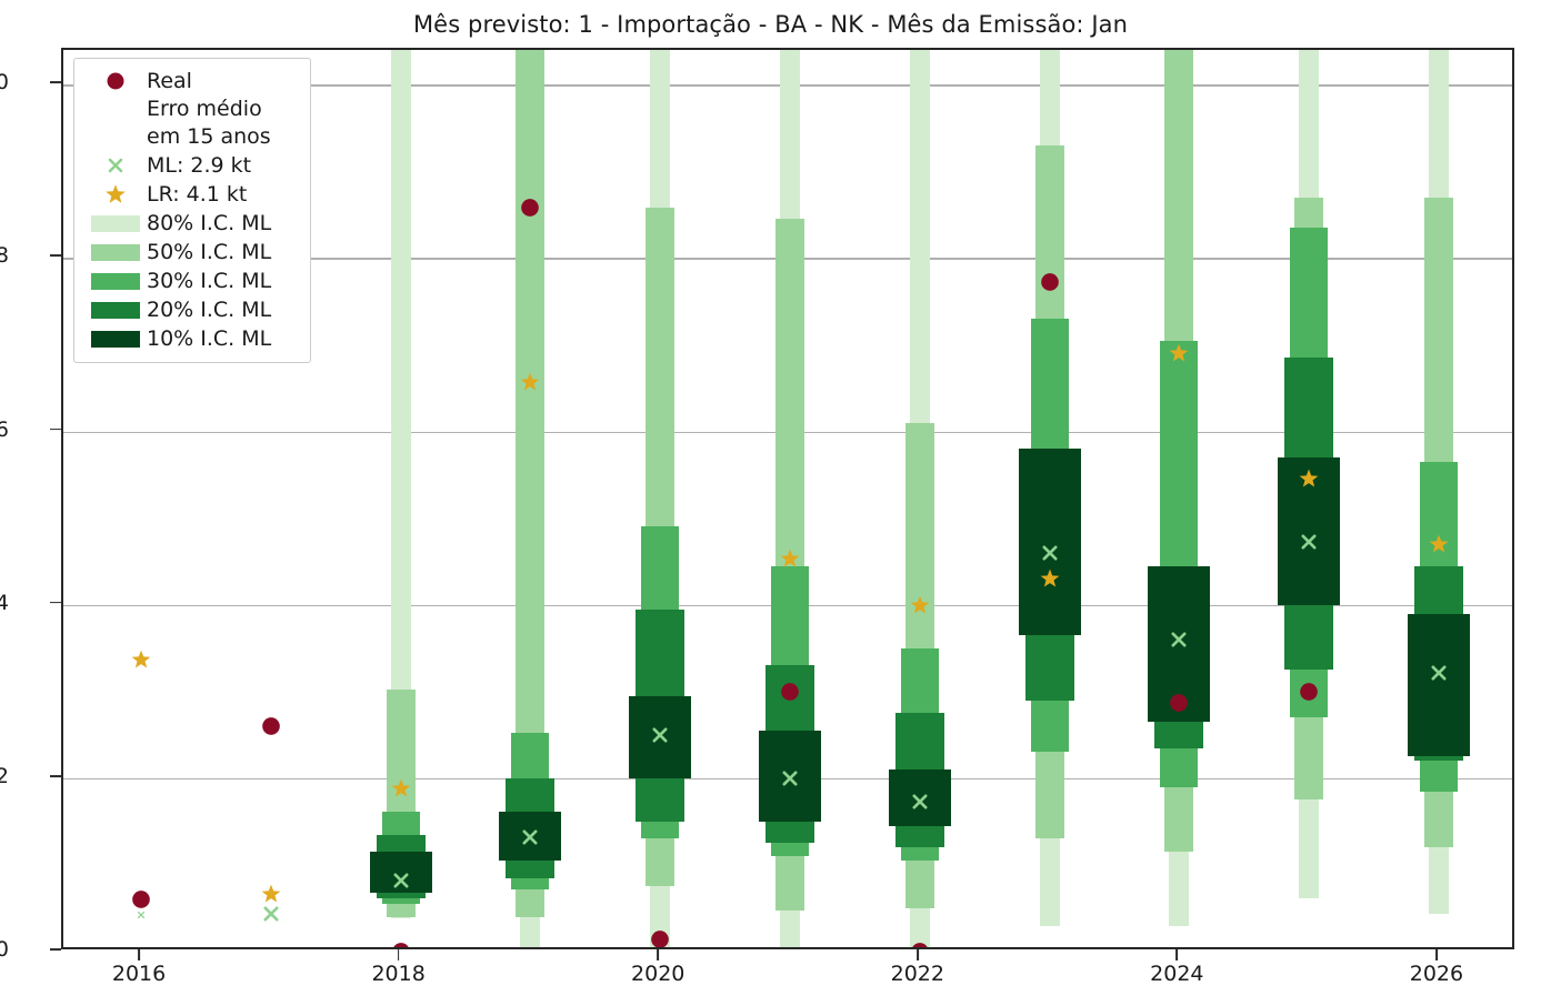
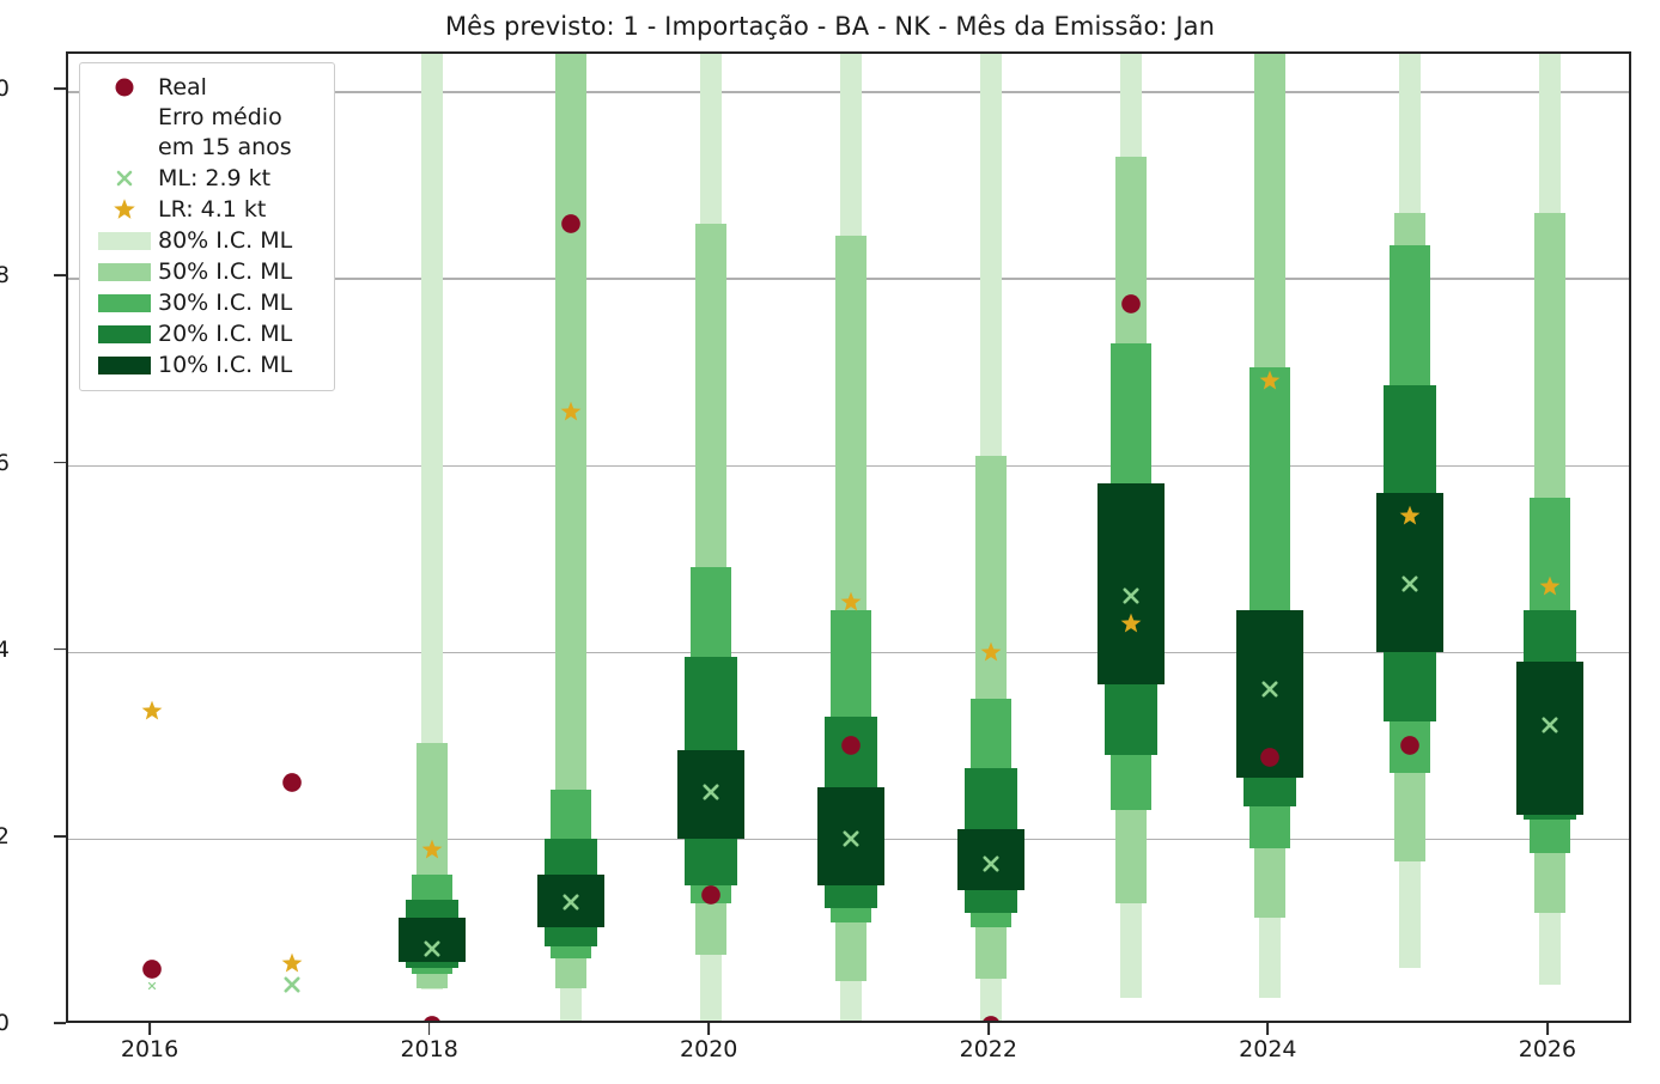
Real/2020: 0.1 -> 1.4
